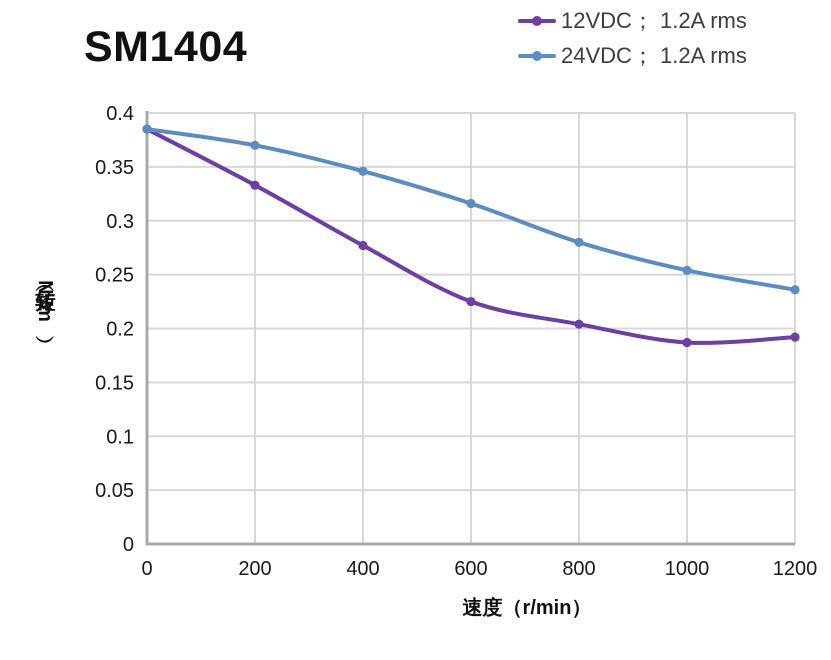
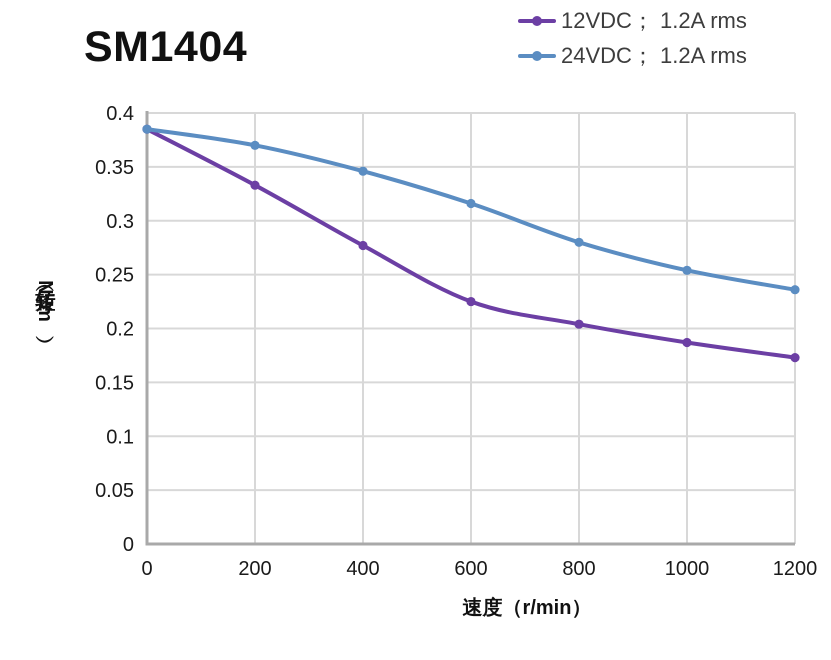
12VDC； 1.2A rms/1200: 0.192 -> 0.173
